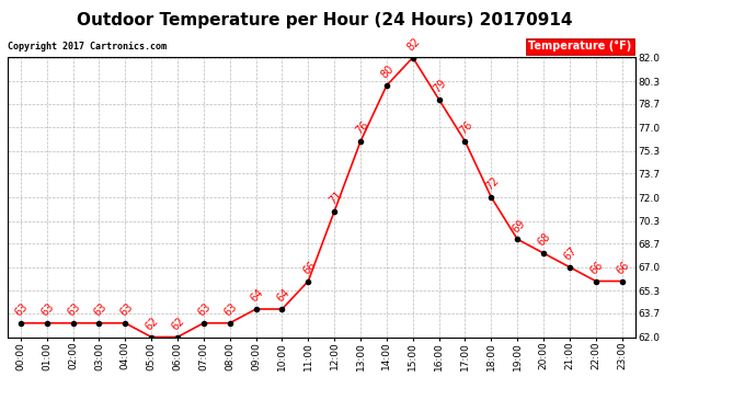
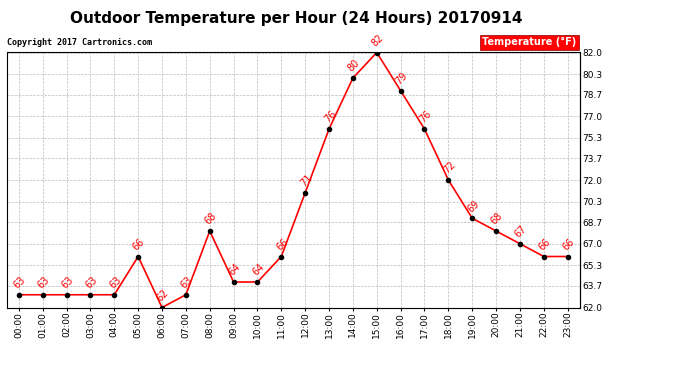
05:00: 62 -> 66
08:00: 63 -> 68
